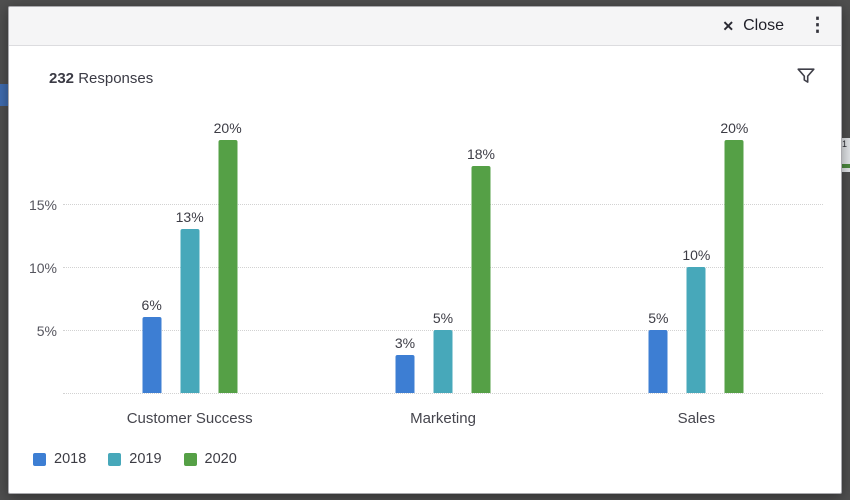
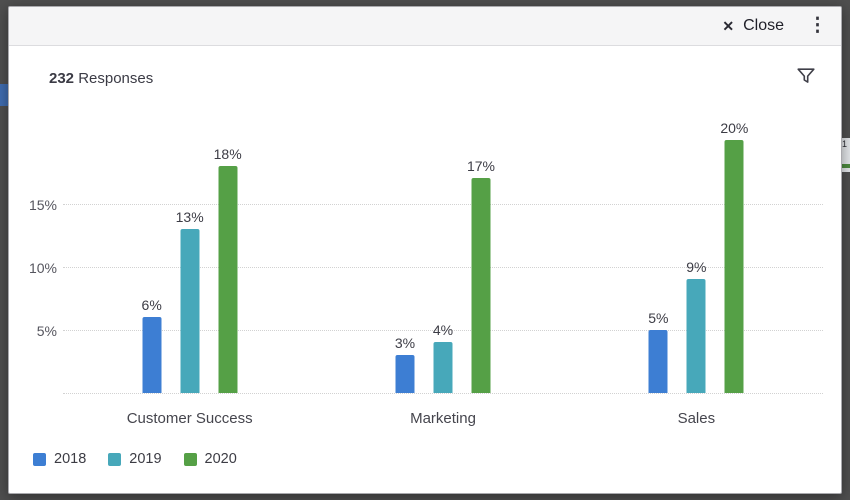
2020/Customer Success: 20% -> 18%
2019/Marketing: 5% -> 4%
2020/Marketing: 18% -> 17%
2019/Sales: 10% -> 9%
